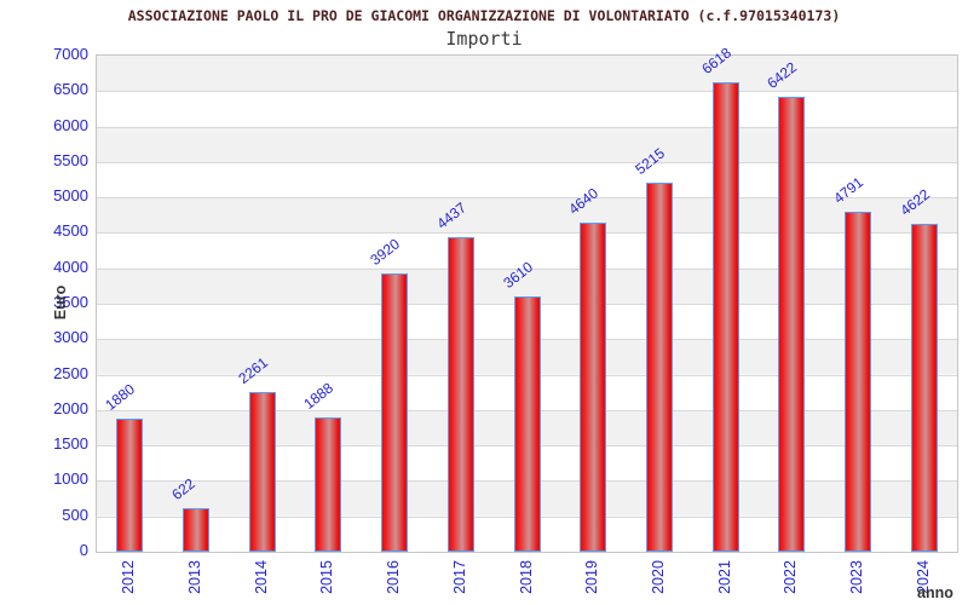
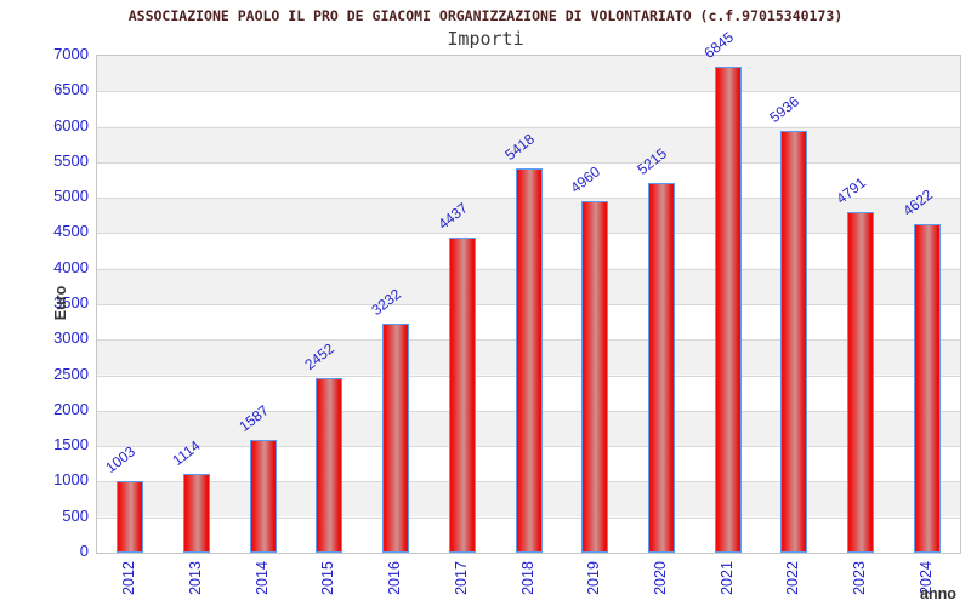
2012: 1880 -> 1003
2013: 622 -> 1114
2014: 2261 -> 1587
2015: 1888 -> 2452
2016: 3920 -> 3232
2018: 3610 -> 5418
2019: 4640 -> 4960
2021: 6618 -> 6845
2022: 6422 -> 5936
